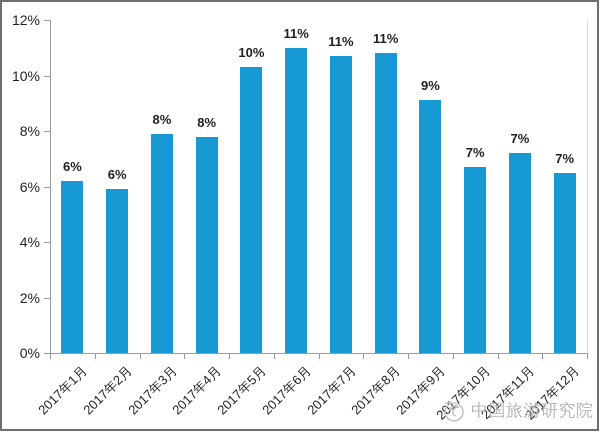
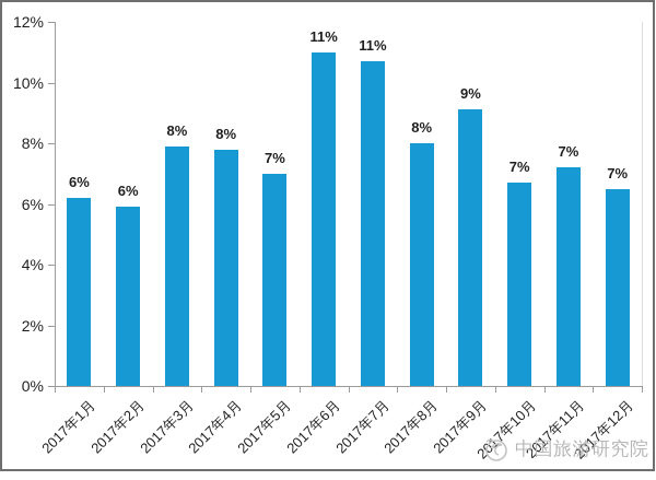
2017年5月: 10% -> 7%
2017年8月: 11% -> 8%
